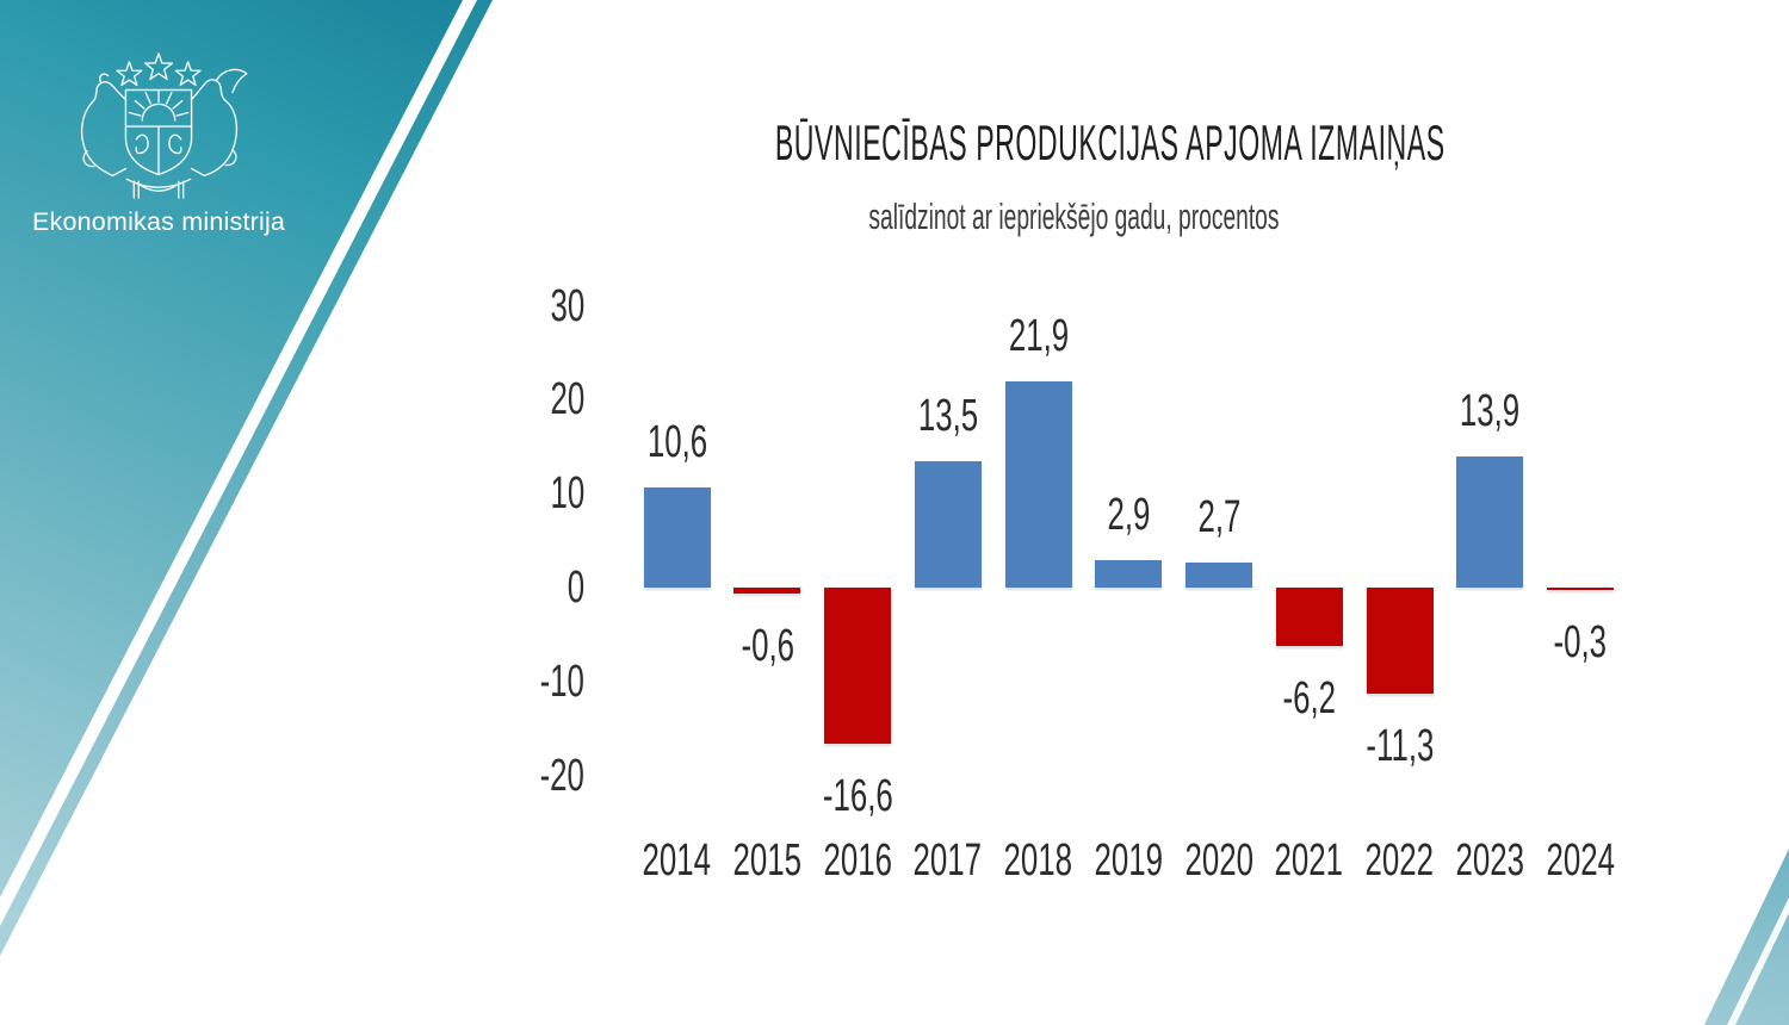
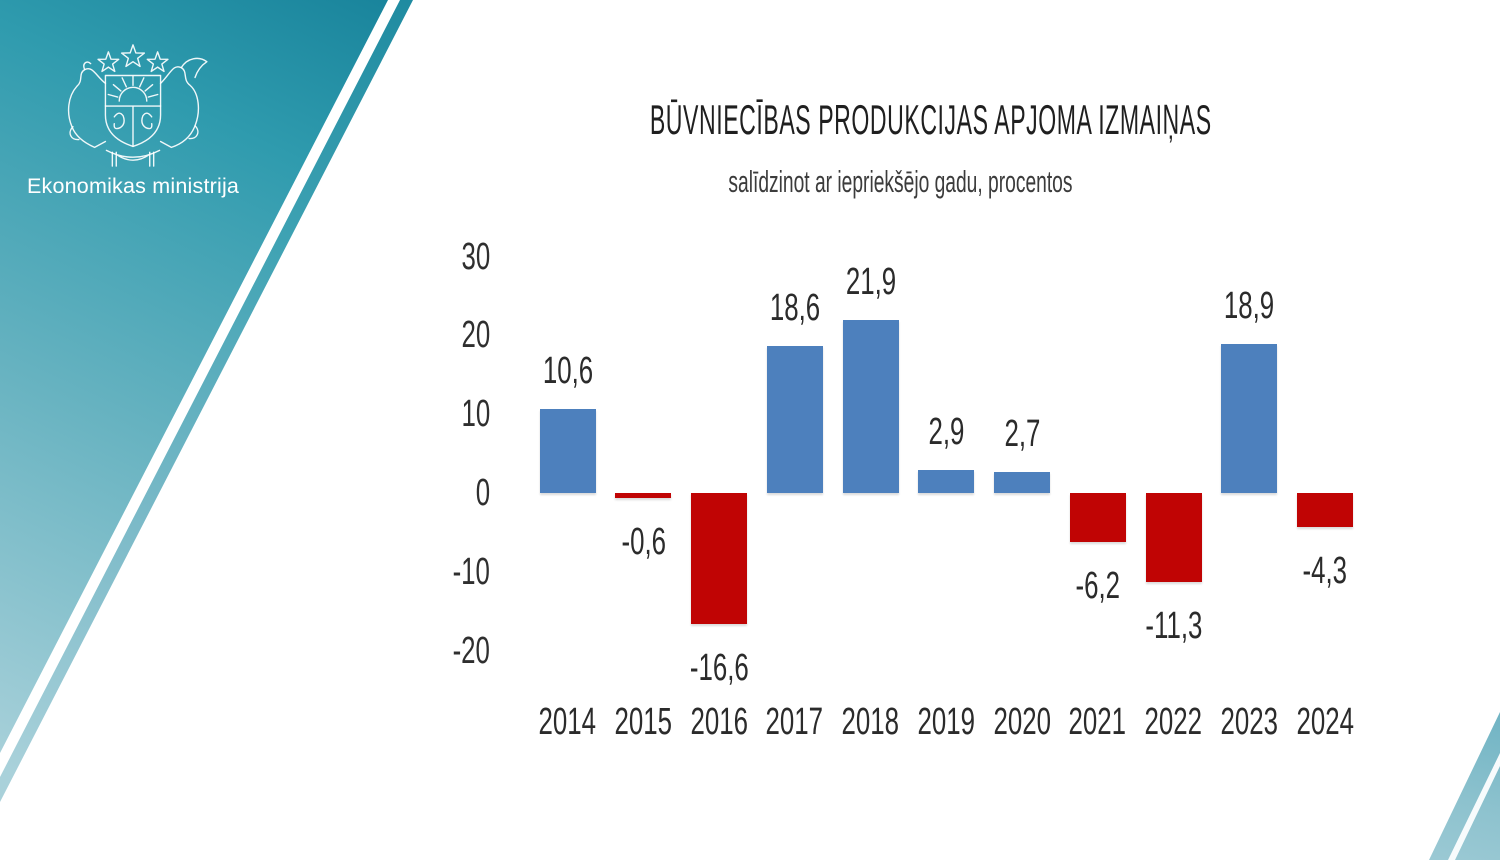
2017: 13,5 -> 18,6
2023: 13,9 -> 18,9
2024: -0,3 -> -4,3
